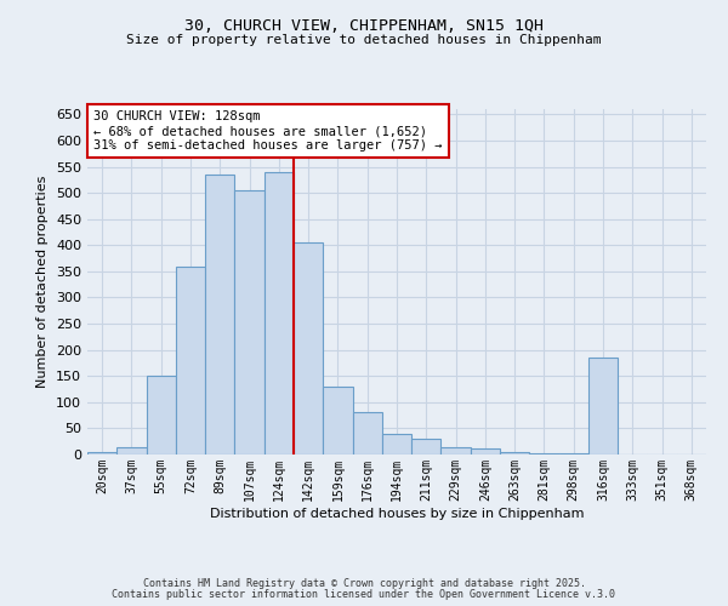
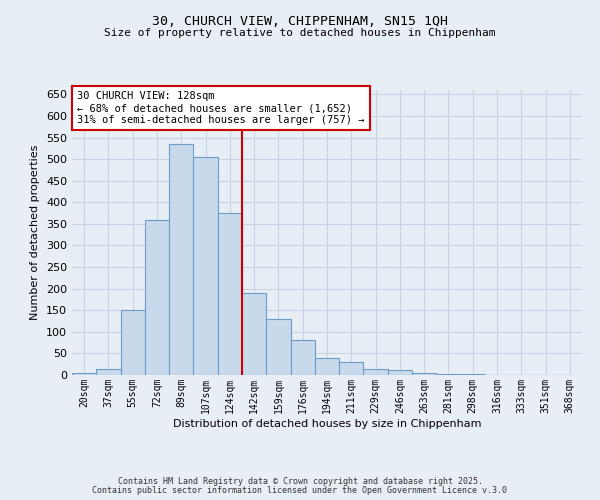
124sqm: 540 -> 375
142sqm: 405 -> 190
316sqm: 185 -> 1
